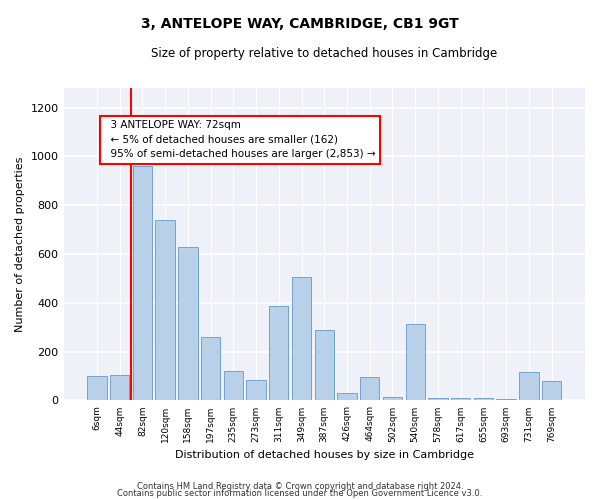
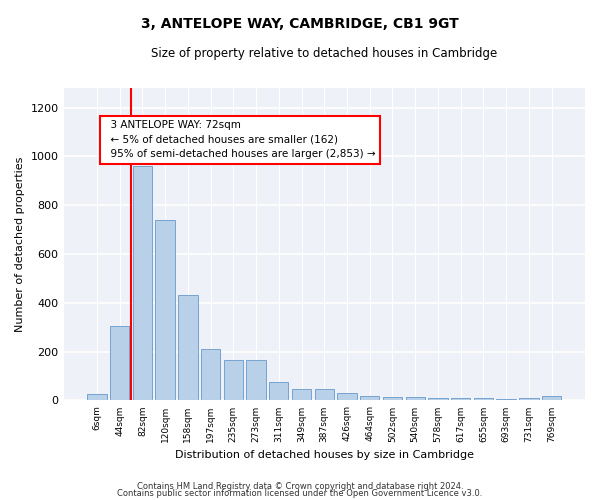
6sqm: 100 -> 25
44sqm: 105 -> 305
158sqm: 630 -> 430
197sqm: 260 -> 210
235sqm: 120 -> 165
273sqm: 85 -> 165
311sqm: 385 -> 75
349sqm: 505 -> 48
387sqm: 290 -> 48
464sqm: 95 -> 18
540sqm: 315 -> 15
731sqm: 115 -> 12
769sqm: 80 -> 18
